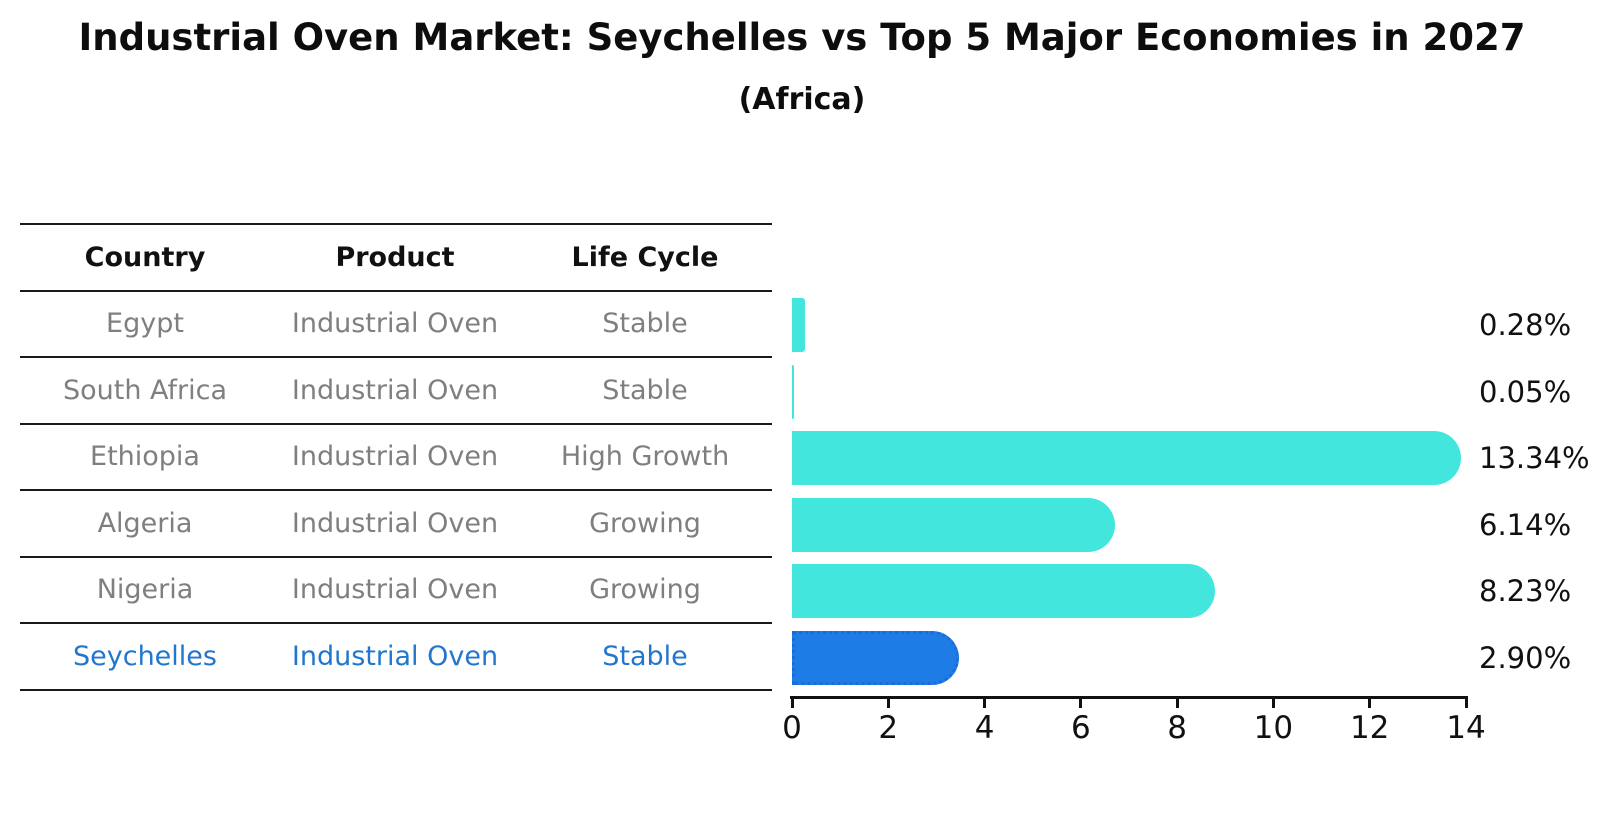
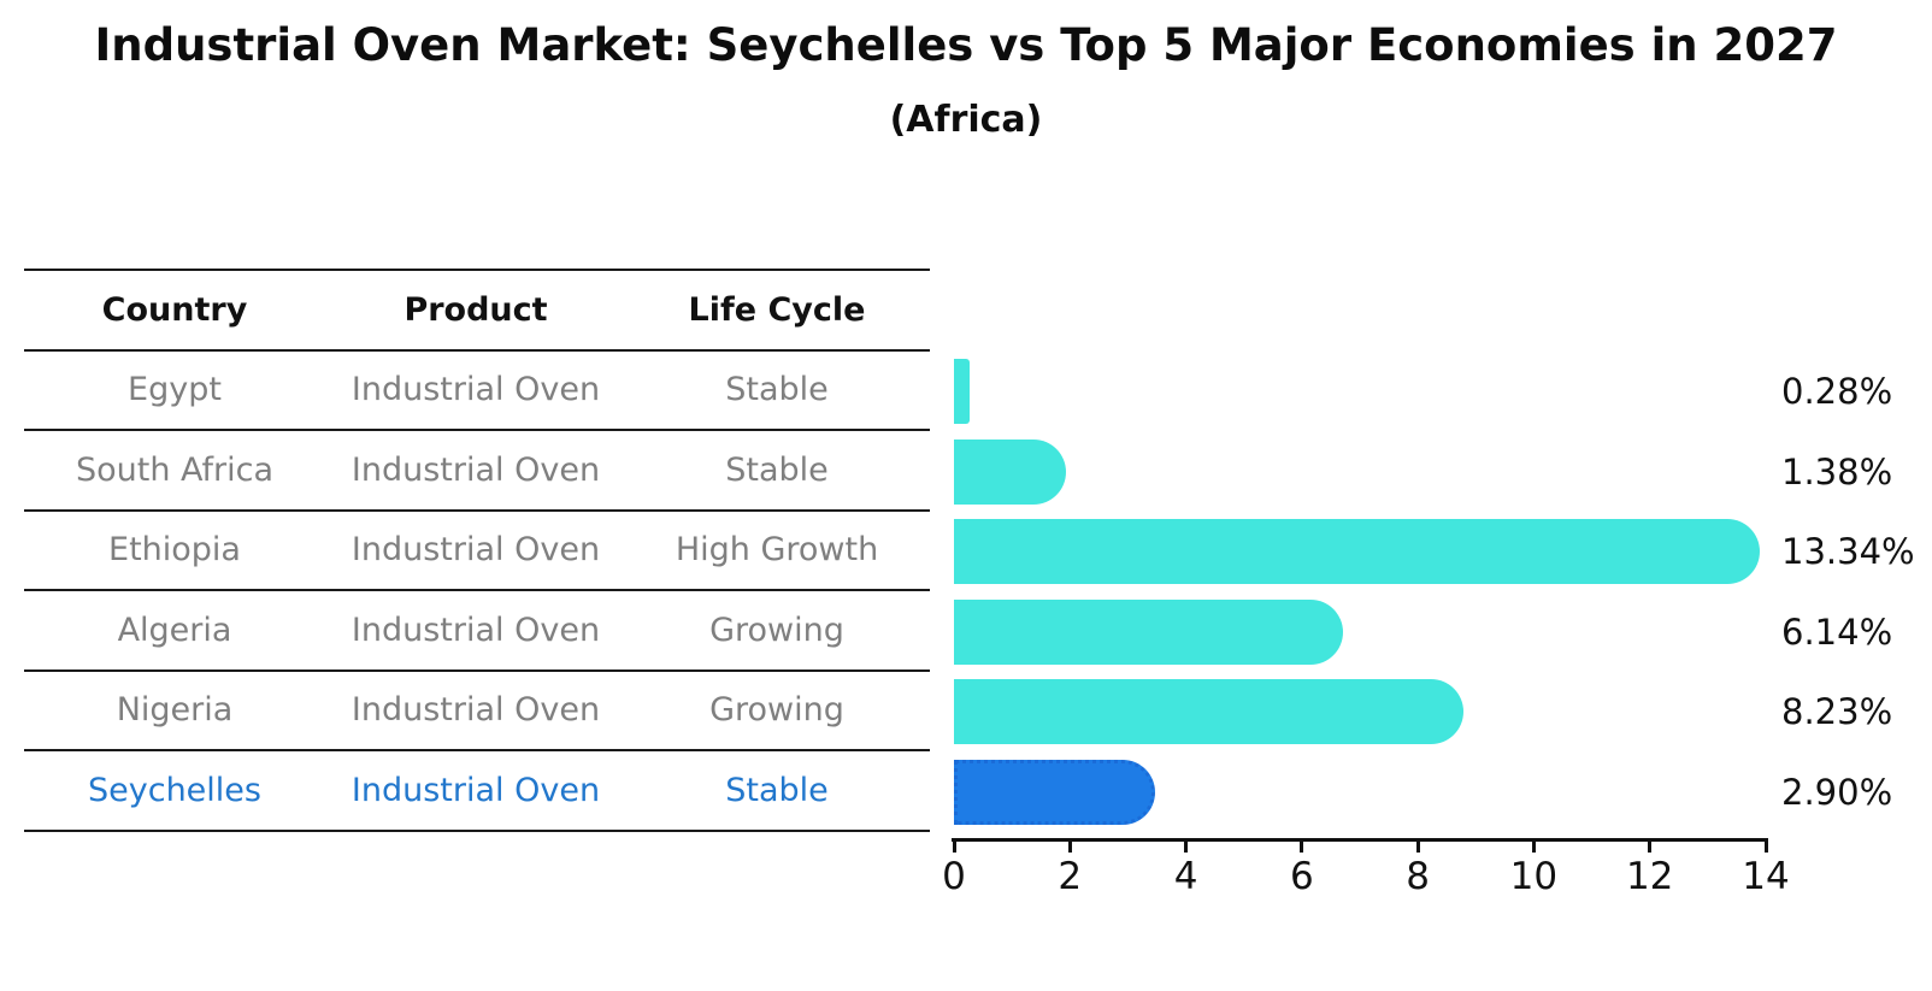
South Africa: 0.05% -> 1.38%
